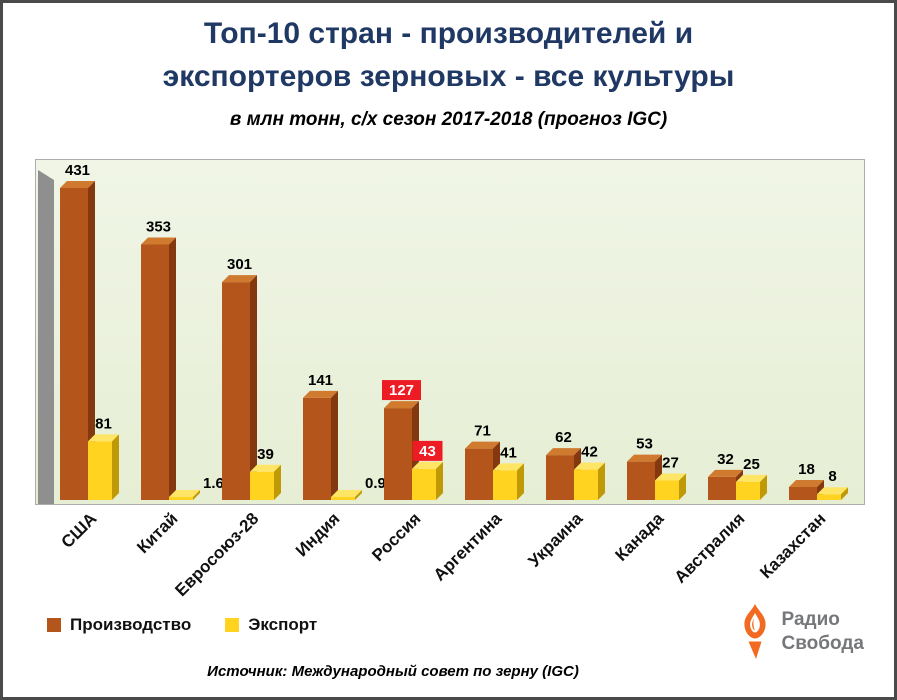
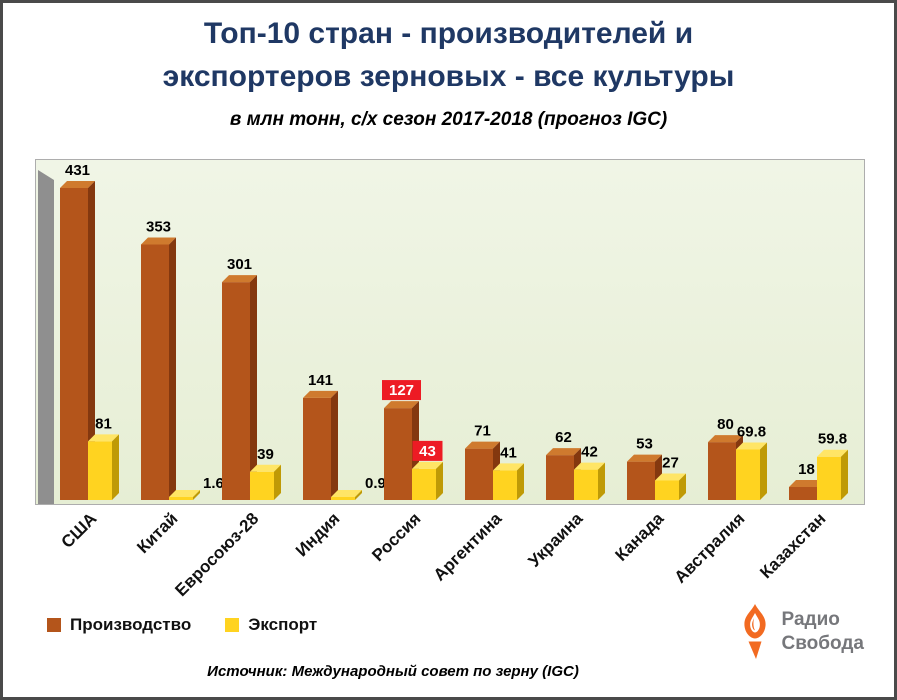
Производство/Австралия: 32 -> 80
Экспорт/Австралия: 25 -> 69.8
Экспорт/Казахстан: 8 -> 59.8
